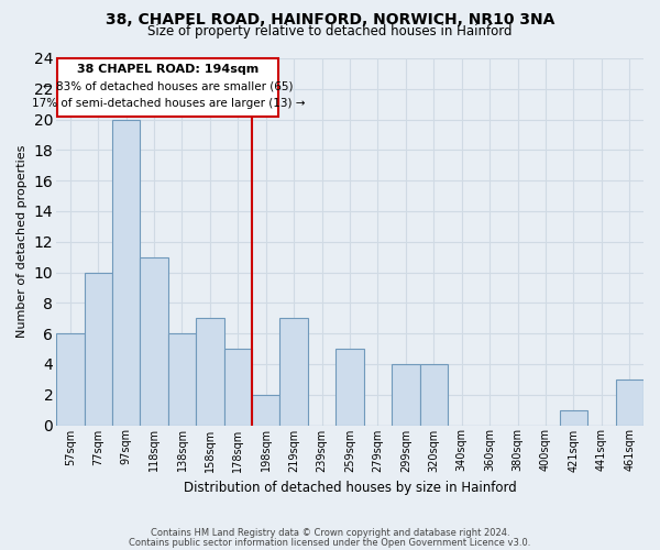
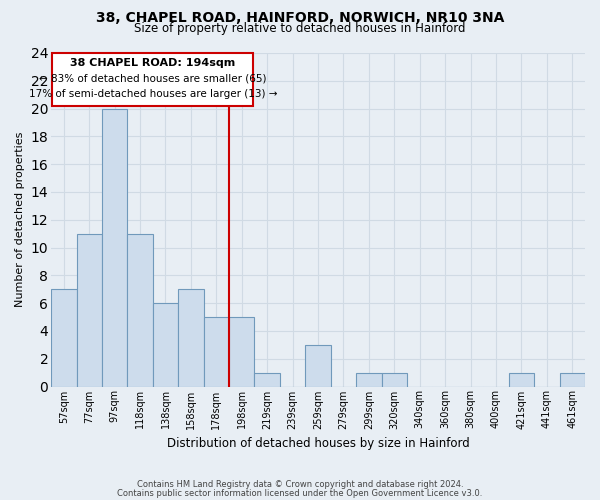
57sqm: 6 -> 7
77sqm: 10 -> 11
198sqm: 2 -> 5
219sqm: 7 -> 1
259sqm: 5 -> 3
299sqm: 4 -> 1
320sqm: 4 -> 1
461sqm: 3 -> 1
